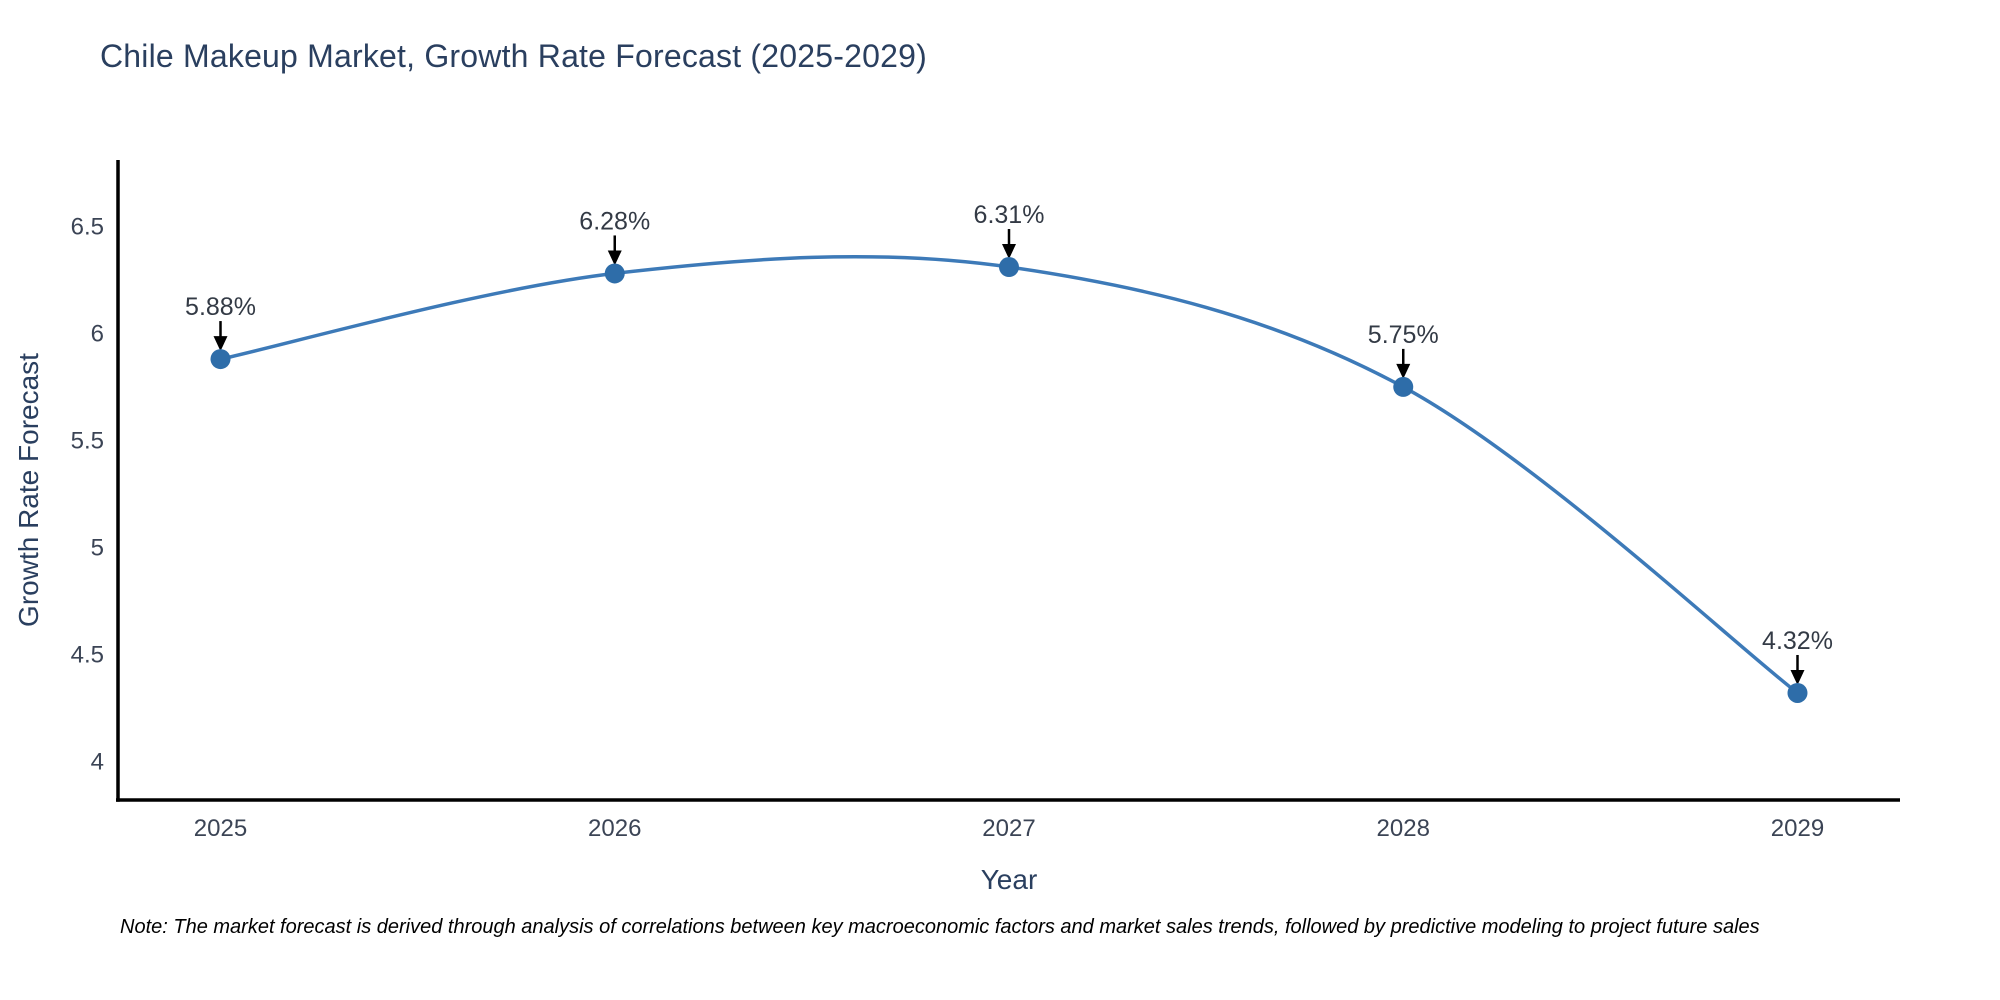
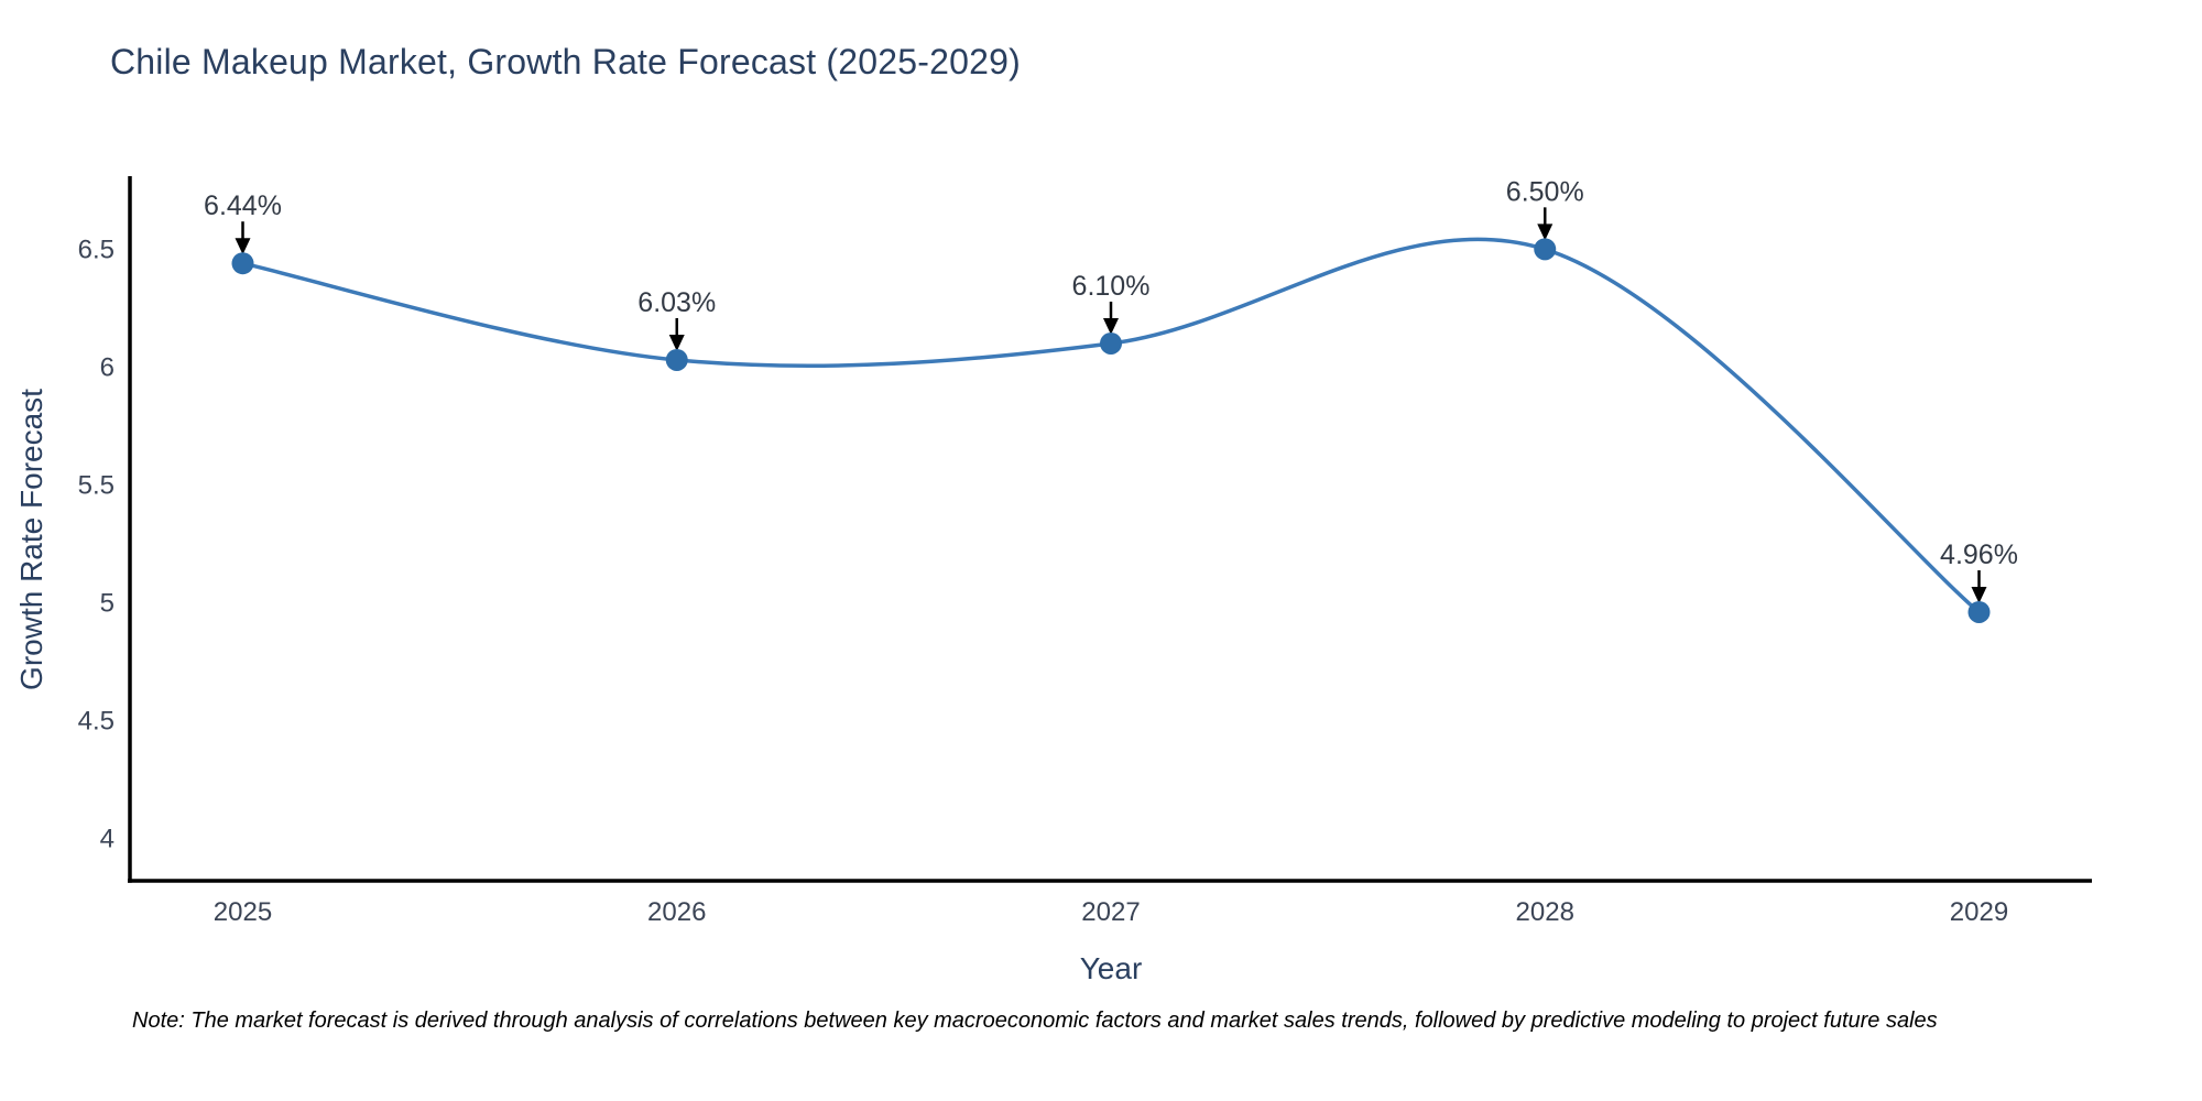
2025: 5.88% -> 6.44%
2026: 6.28% -> 6.03%
2027: 6.31% -> 6.10%
2028: 5.75% -> 6.50%
2029: 4.32% -> 4.96%
